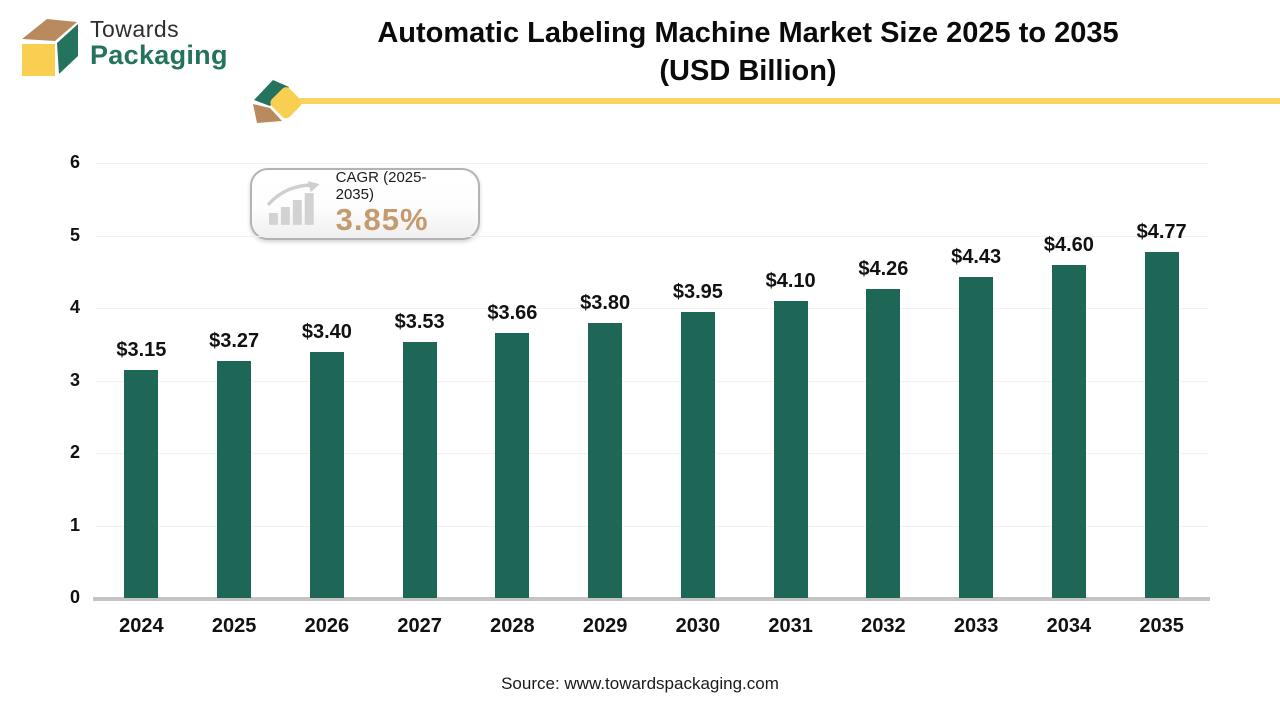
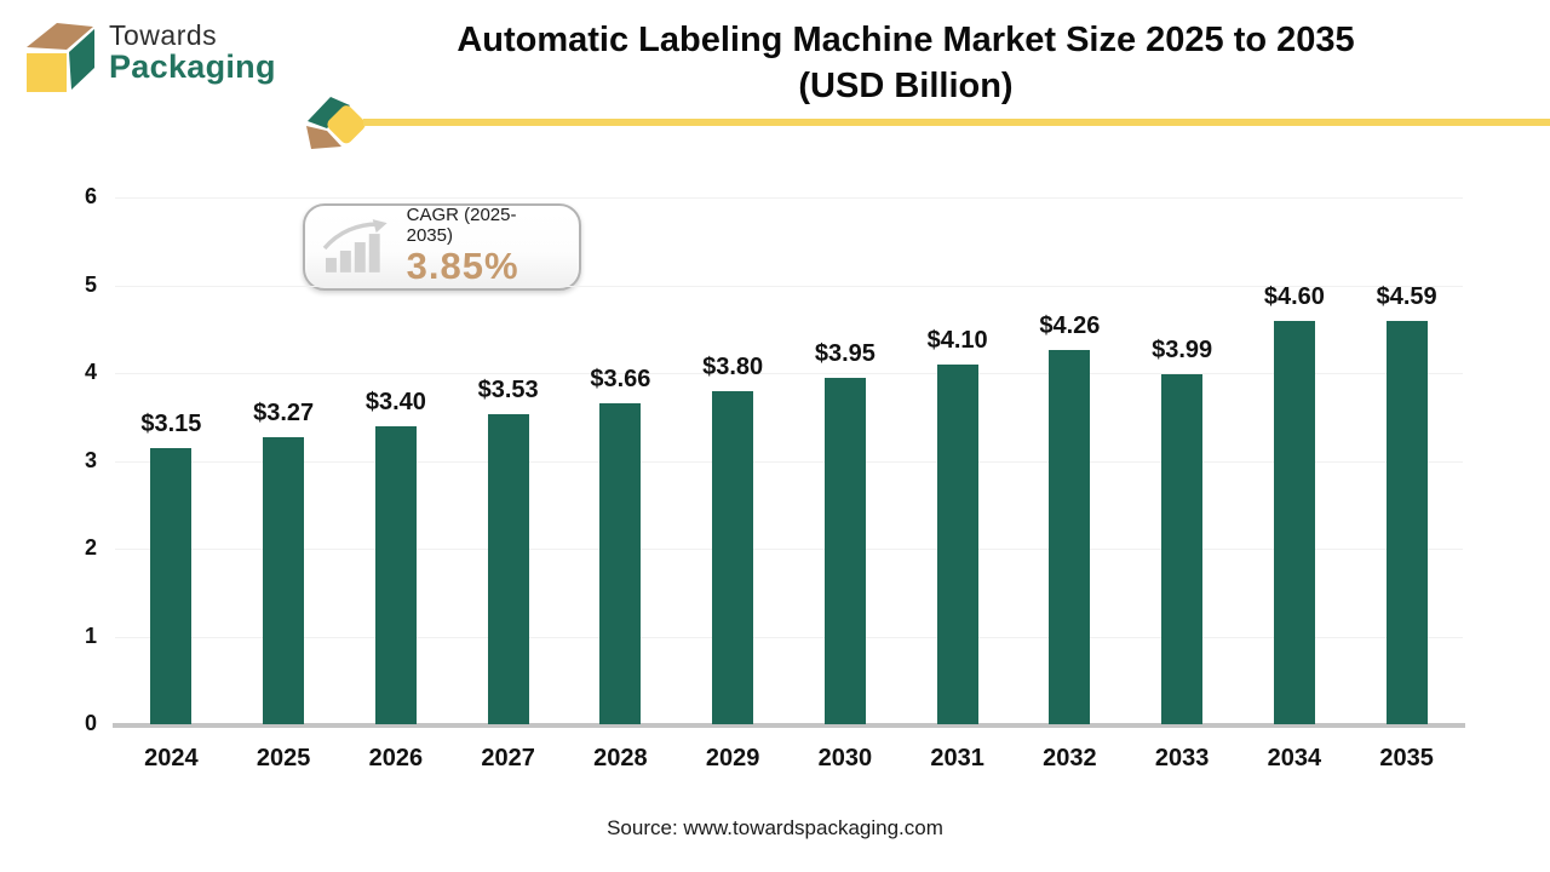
2033: $4.43 -> $3.99
2035: $4.77 -> $4.59
